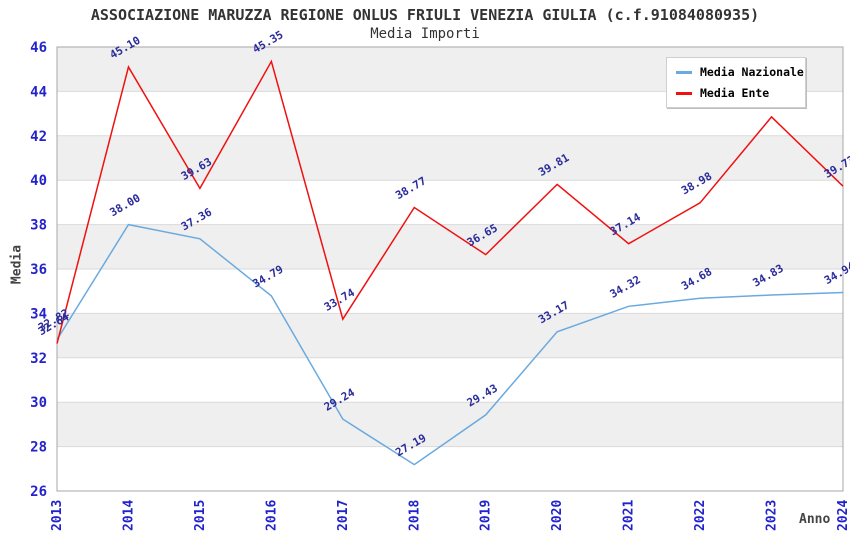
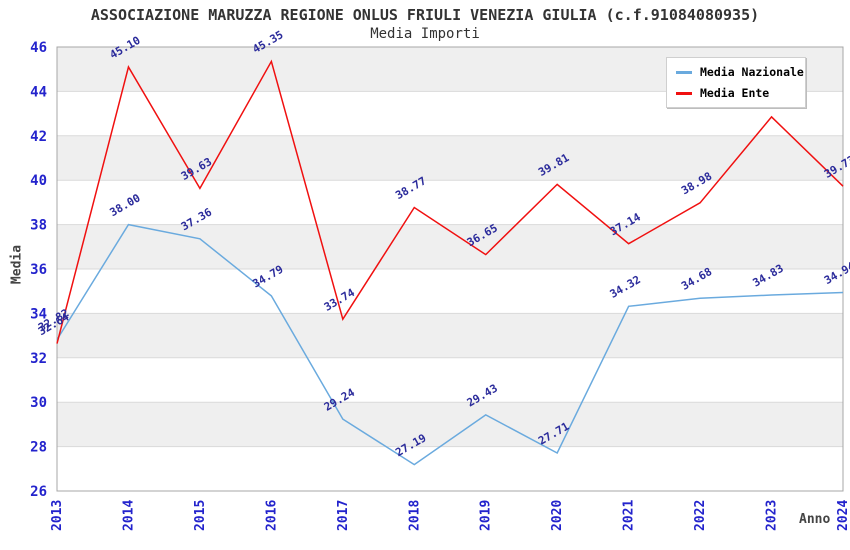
Media Nazionale/2020: 33.17 -> 27.71
